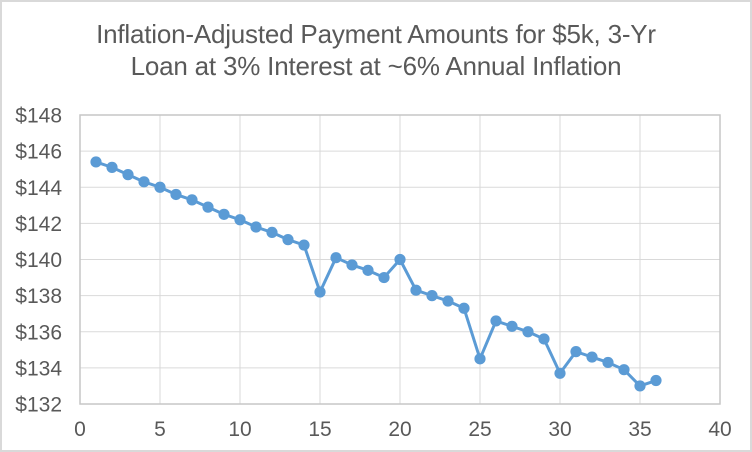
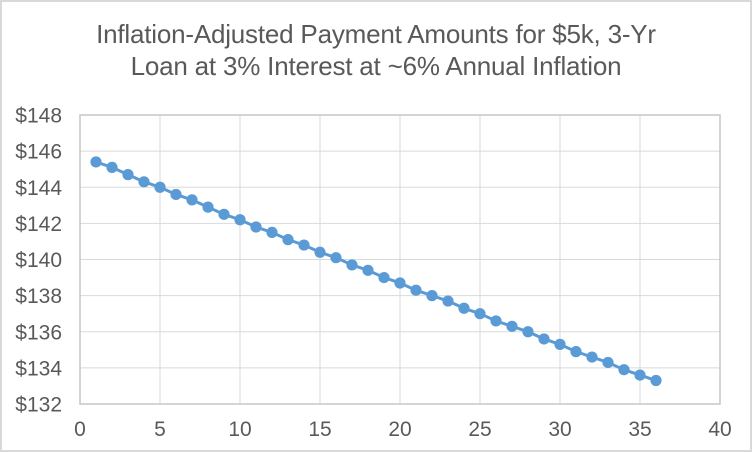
15: $138.2 -> $140.4
20: $140.0 -> $138.7
25: $134.5 -> $137.0
30: $133.7 -> $135.3
35: $133.0 -> $133.6
